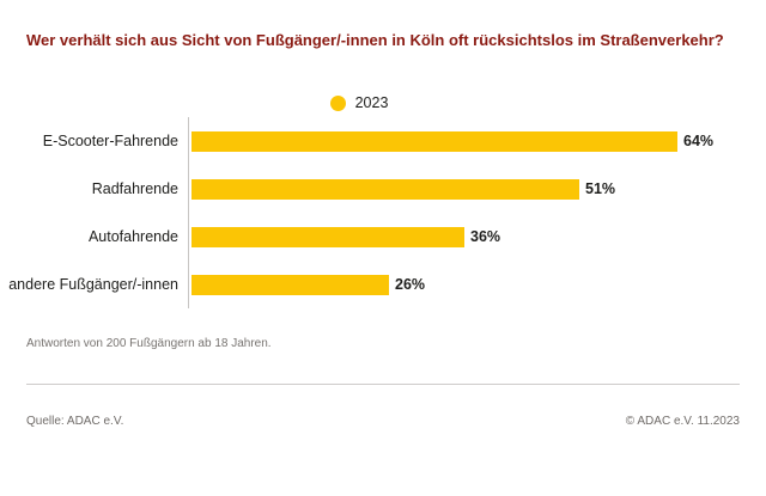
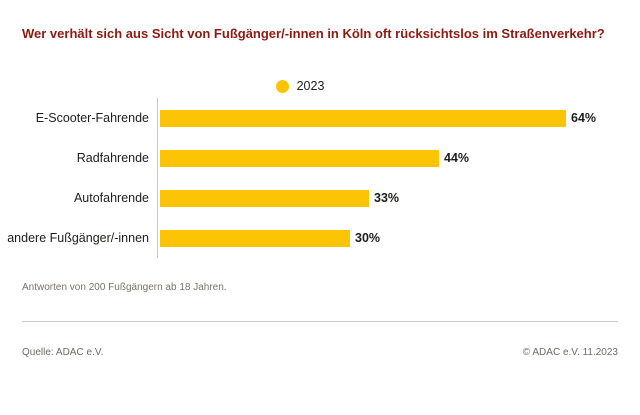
Radfahrende: 51% -> 44%
Autofahrende: 36% -> 33%
andere Fußgänger/-innen: 26% -> 30%
